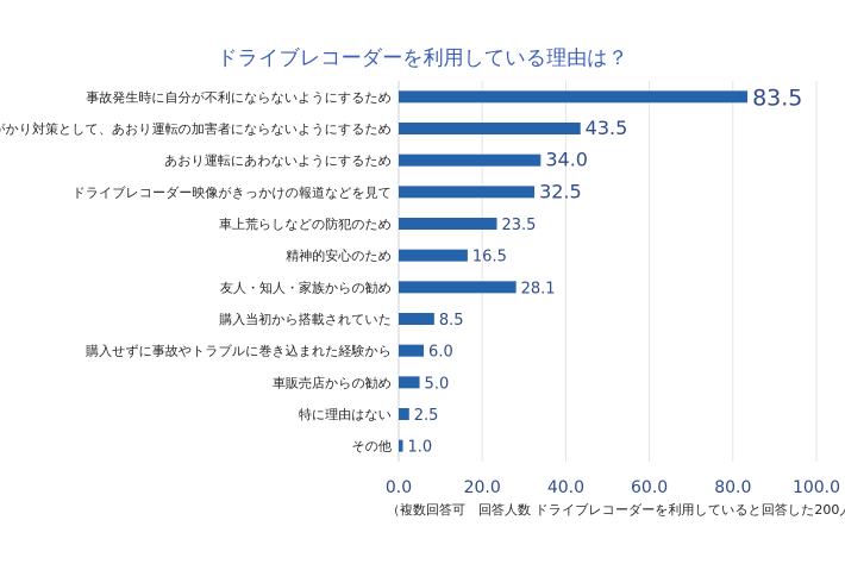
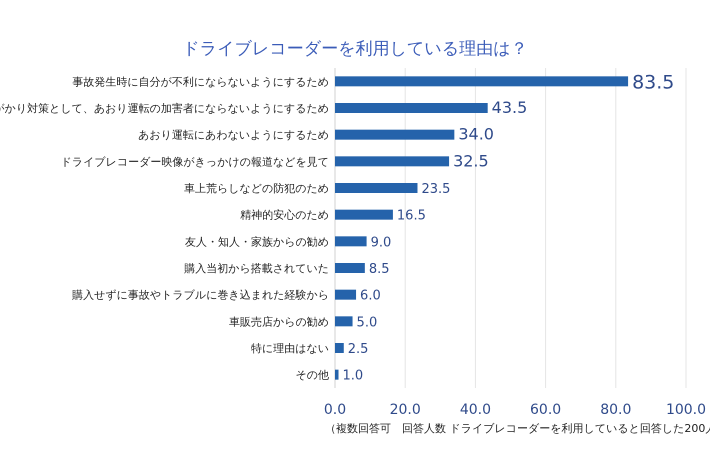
友人・知人・家族からの勧め: 28.1 -> 9.0
